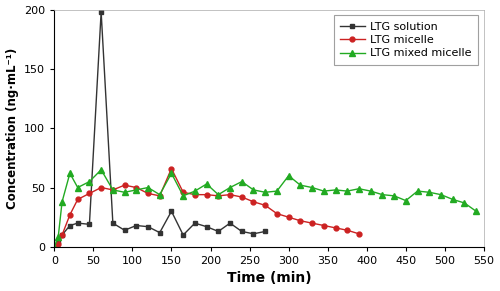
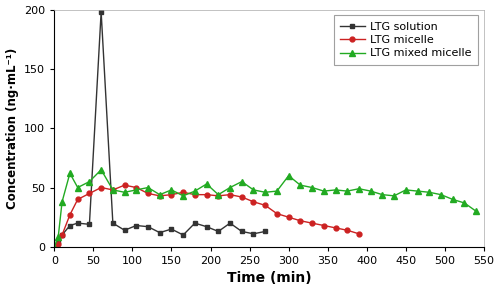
LTG solution/150: 30 -> 15
LTG micelle/150: 66 -> 44
LTG mixed micelle/150: 62 -> 48
LTG mixed micelle/450: 39 -> 48
